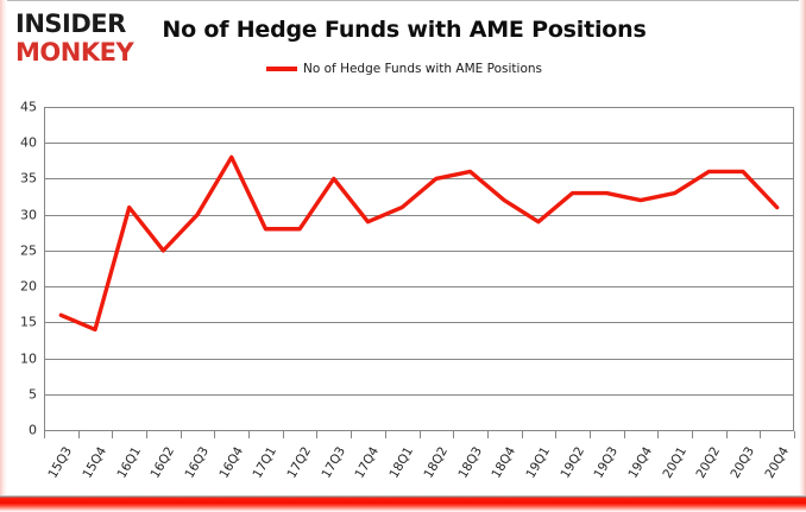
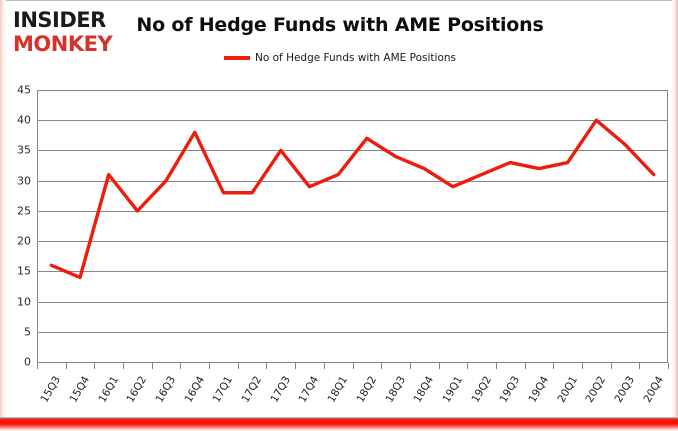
18Q2: 35 -> 37
18Q3: 36 -> 34
19Q2: 33 -> 31
20Q2: 36 -> 40
